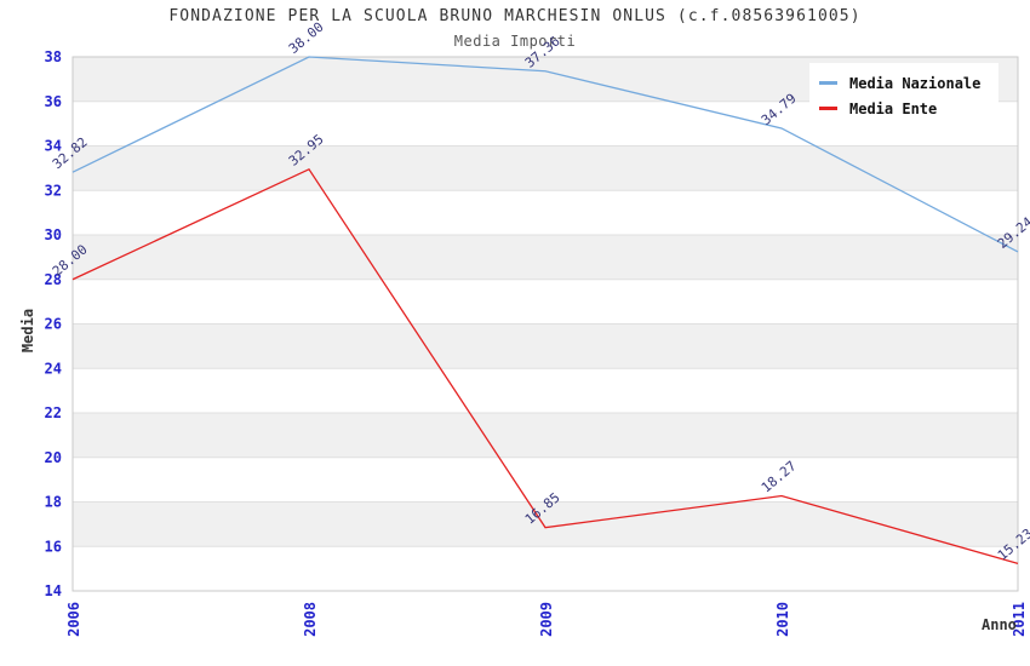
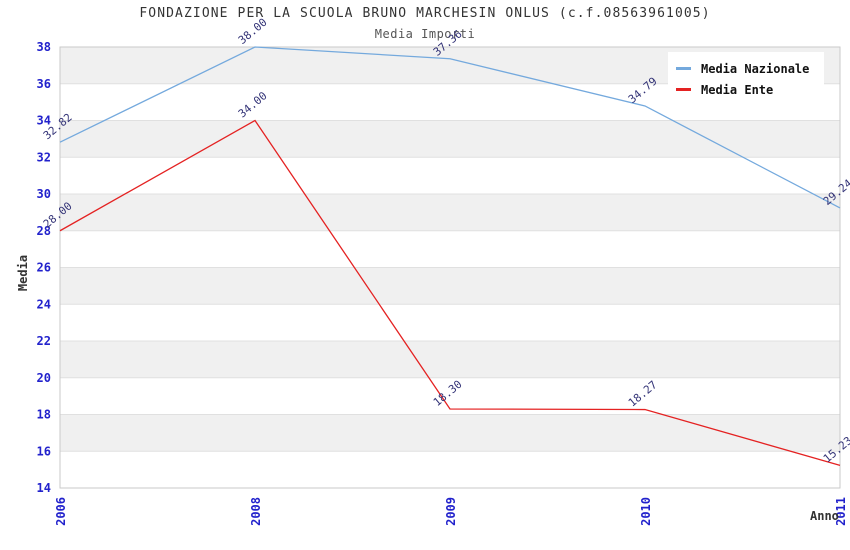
Media Ente/2008: 32.95 -> 34.00
Media Ente/2009: 16.85 -> 18.30
